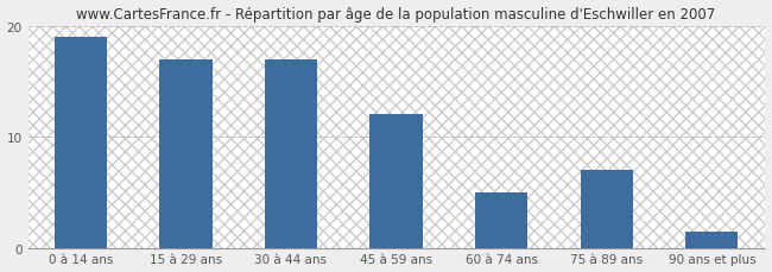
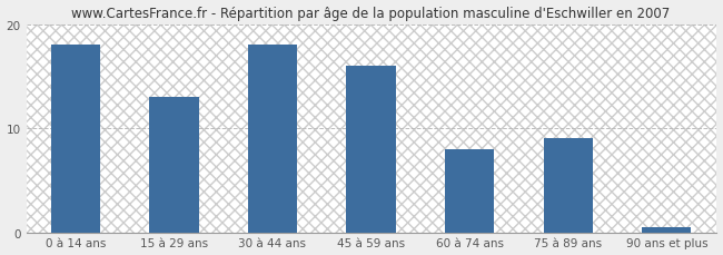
0 à 14 ans: 19.0 -> 18.0
15 à 29 ans: 17.0 -> 13.0
30 à 44 ans: 17.0 -> 18.0
45 à 59 ans: 12.0 -> 16.0
60 à 74 ans: 5.0 -> 8.0
75 à 89 ans: 7.0 -> 9.0
90 ans et plus: 1.4 -> 0.5
